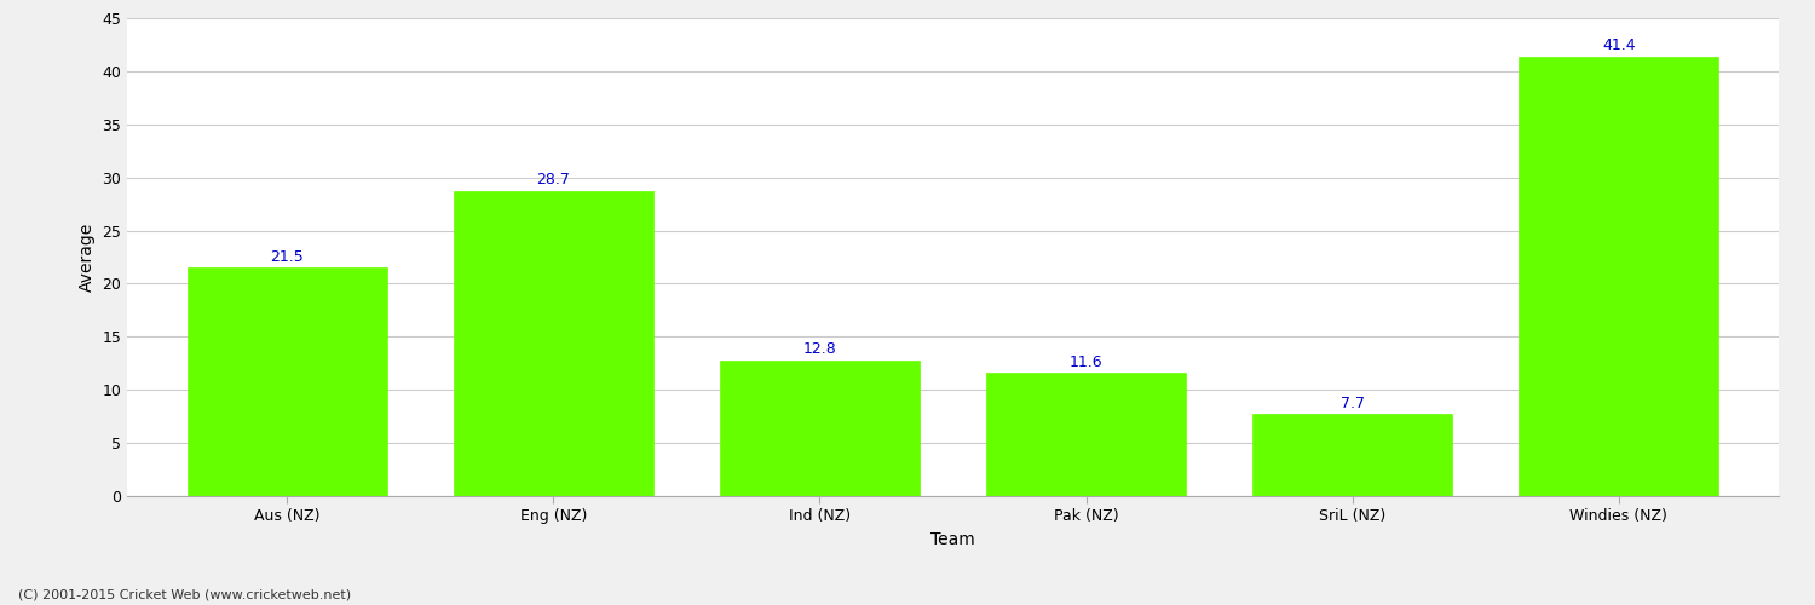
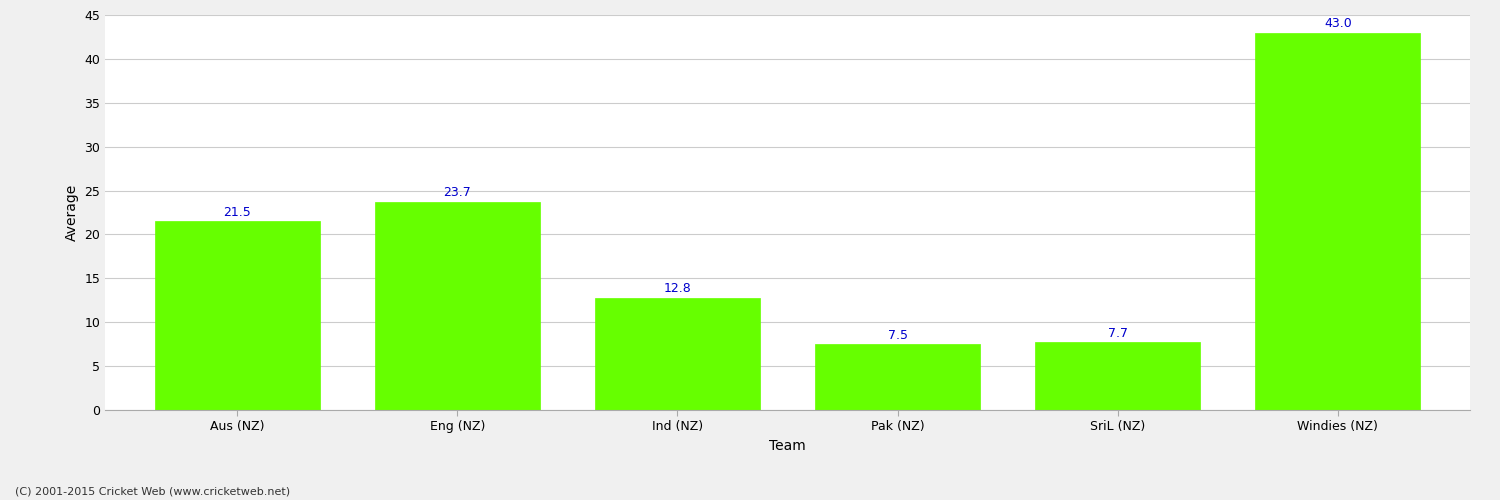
Eng (NZ): 28.7 -> 23.7
Pak (NZ): 11.6 -> 7.5
Windies (NZ): 41.4 -> 43.0
